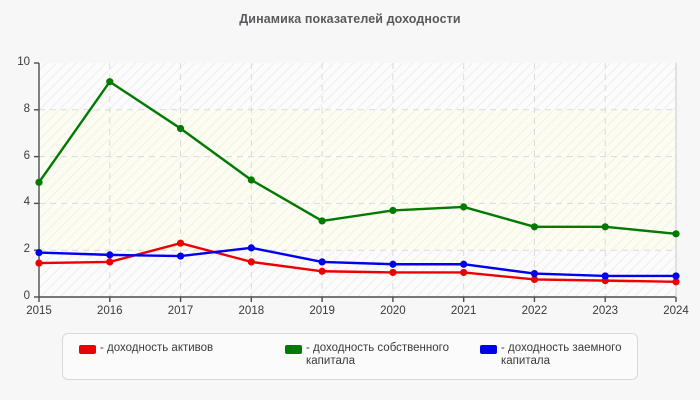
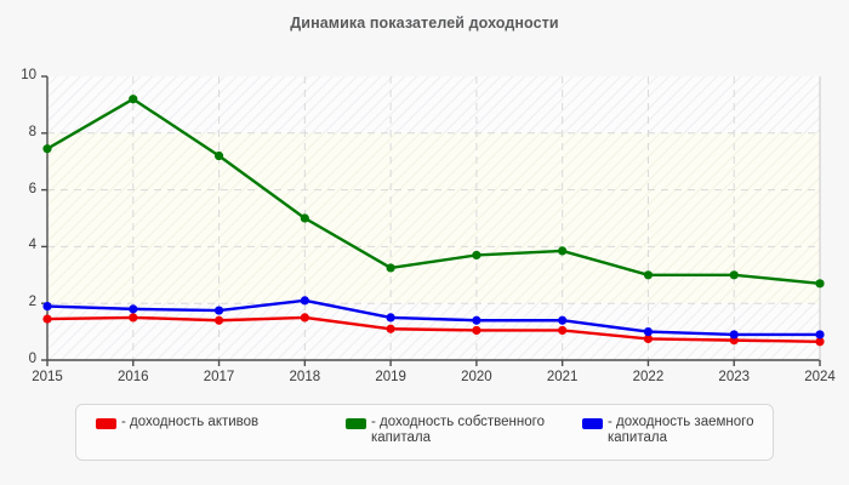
- доходность собственного капитала/2015: 4.9 -> 7.5
- доходность активов/2017: 2.3 -> 1.4
